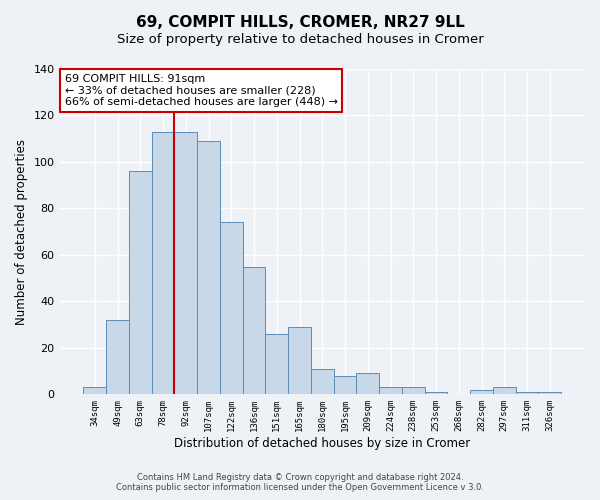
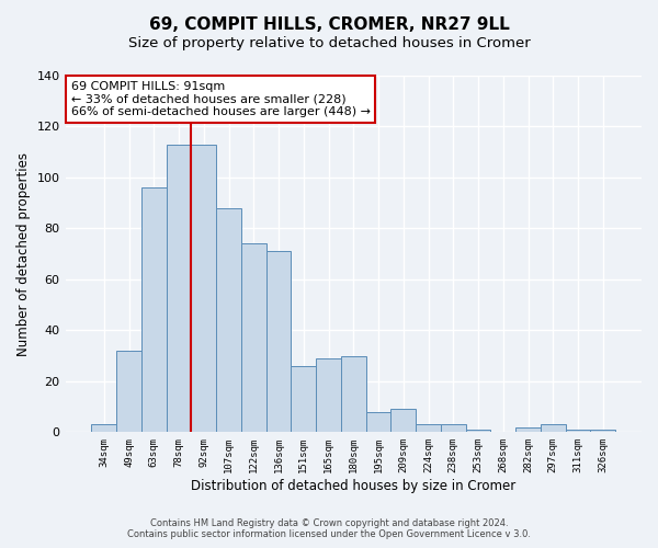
107sqm: 109 -> 88
136sqm: 55 -> 71
180sqm: 11 -> 30
